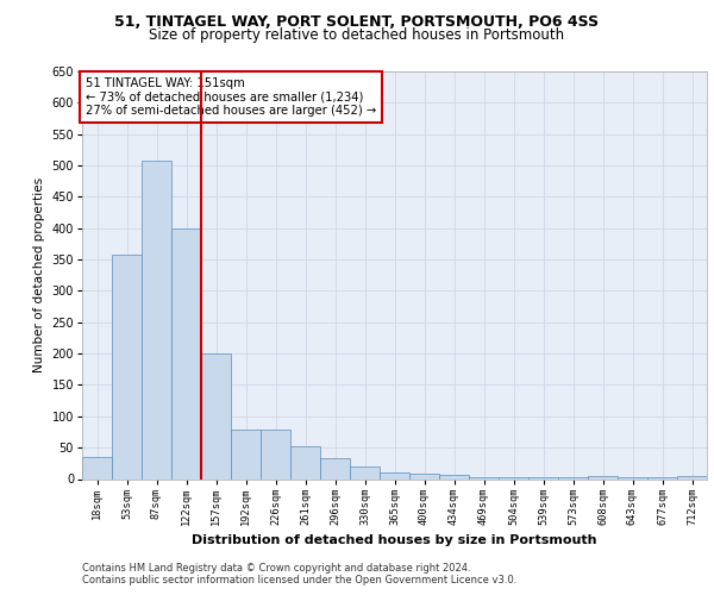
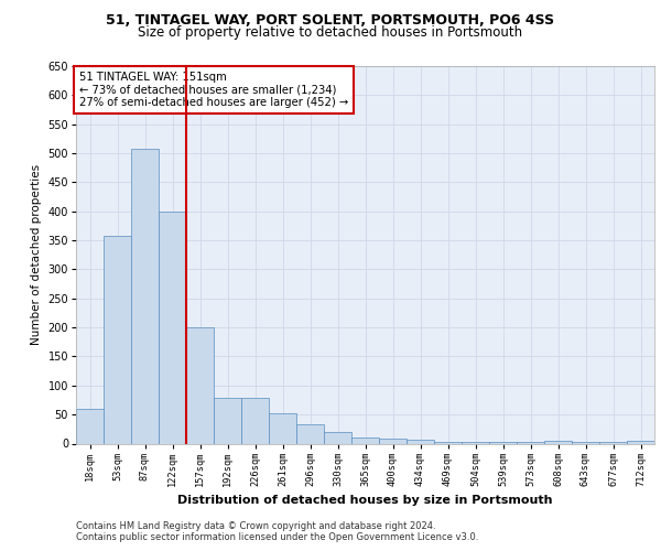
18sqm: 35 -> 60
